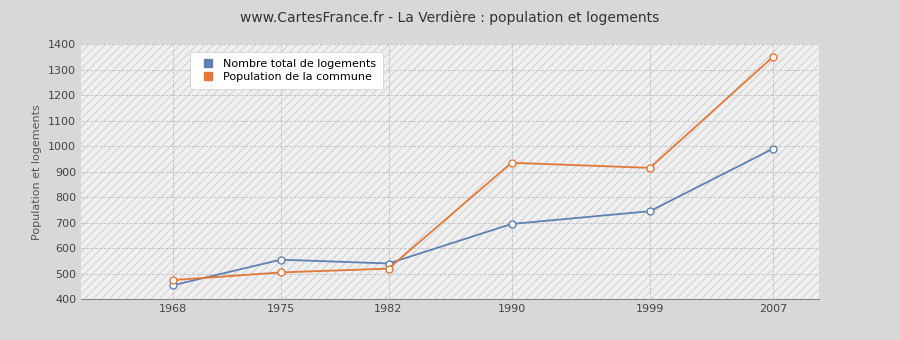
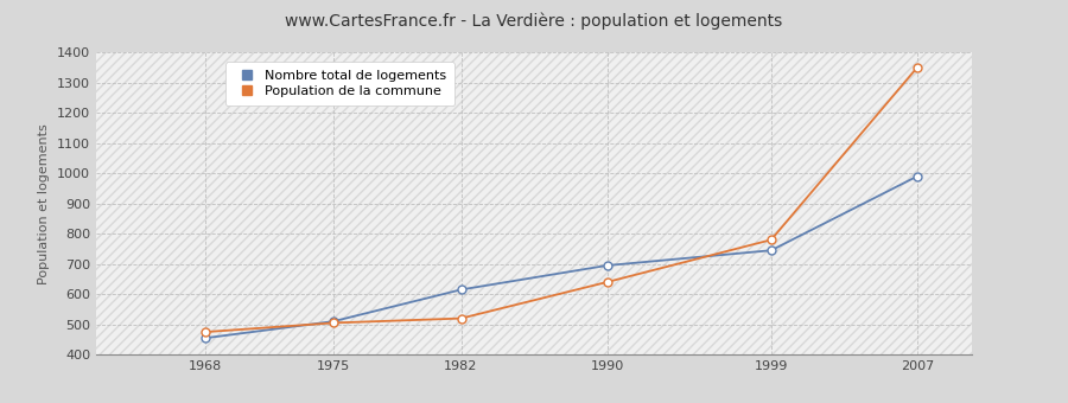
Nombre total de logements/1975: 555 -> 510
Nombre total de logements/1982: 540 -> 615
Population de la commune/1990: 935 -> 640
Population de la commune/1999: 915 -> 780
